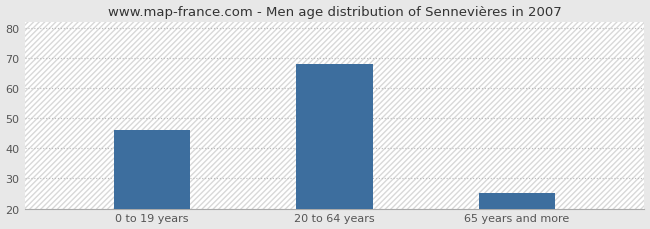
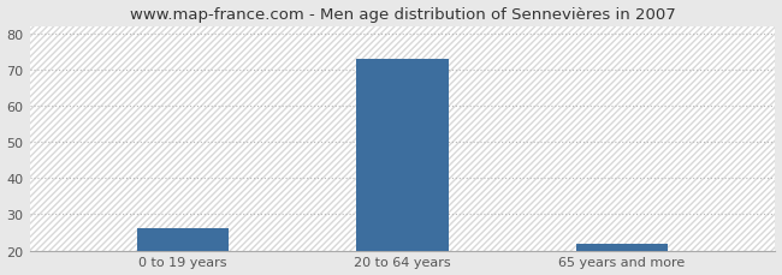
0 to 19 years: 46 -> 26
20 to 64 years: 68 -> 73
65 years and more: 25 -> 22
